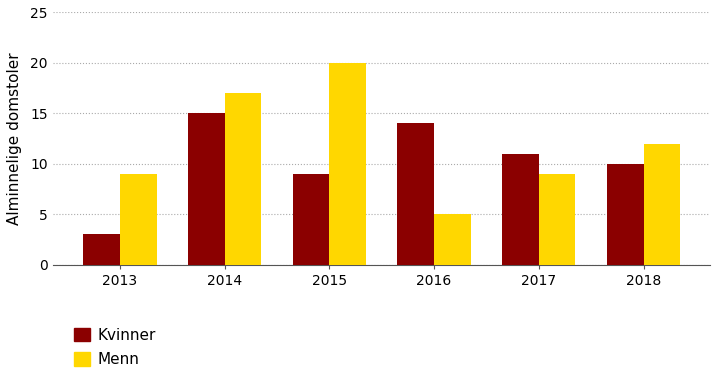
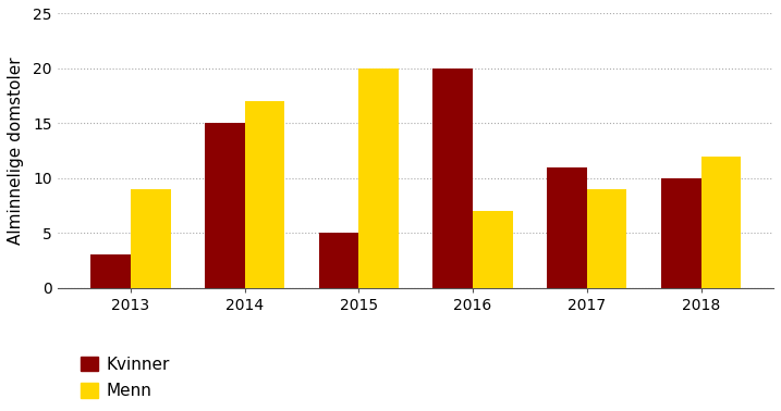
Kvinner/2015: 9 -> 5
Kvinner/2016: 14 -> 20
Menn/2016: 5 -> 7
